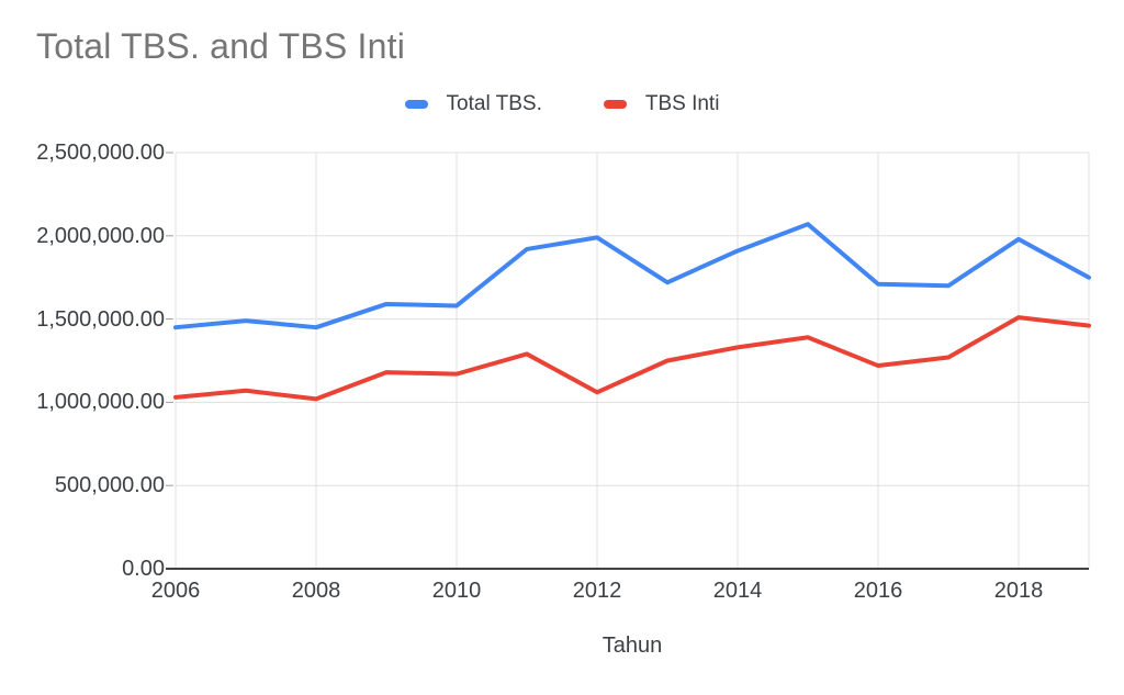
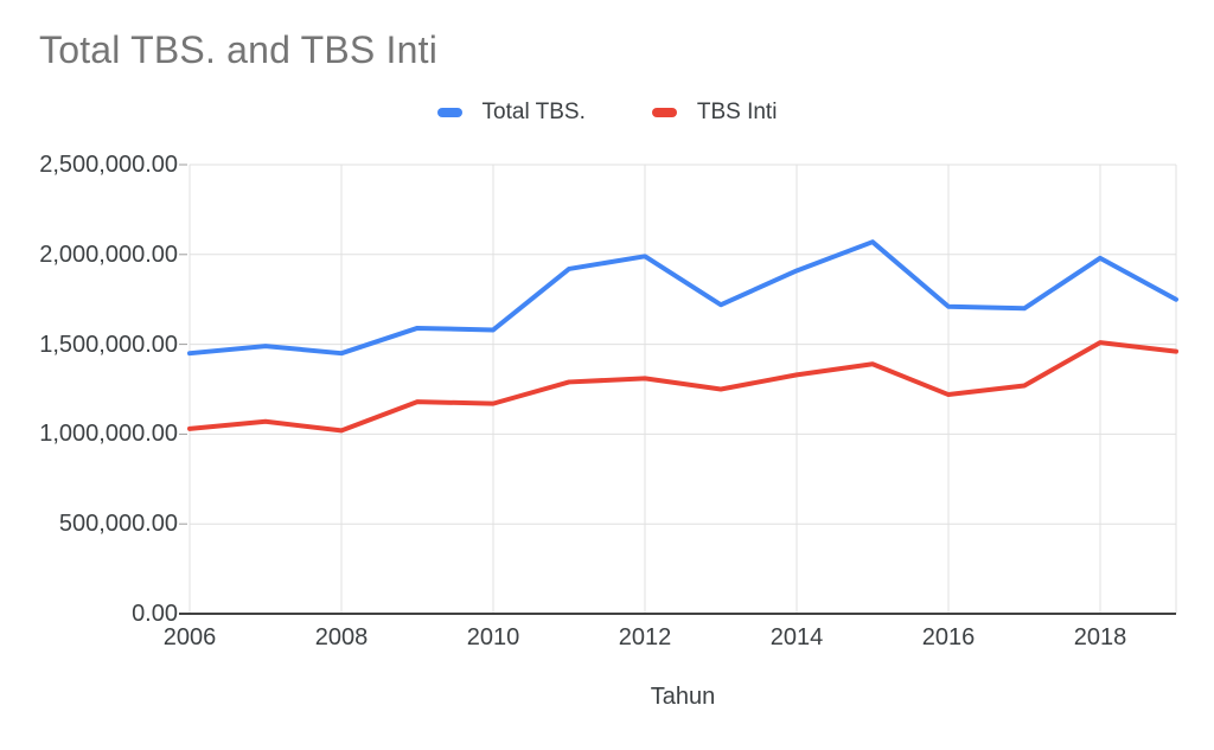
TBS Inti/2012: 1060000 -> 1310000
